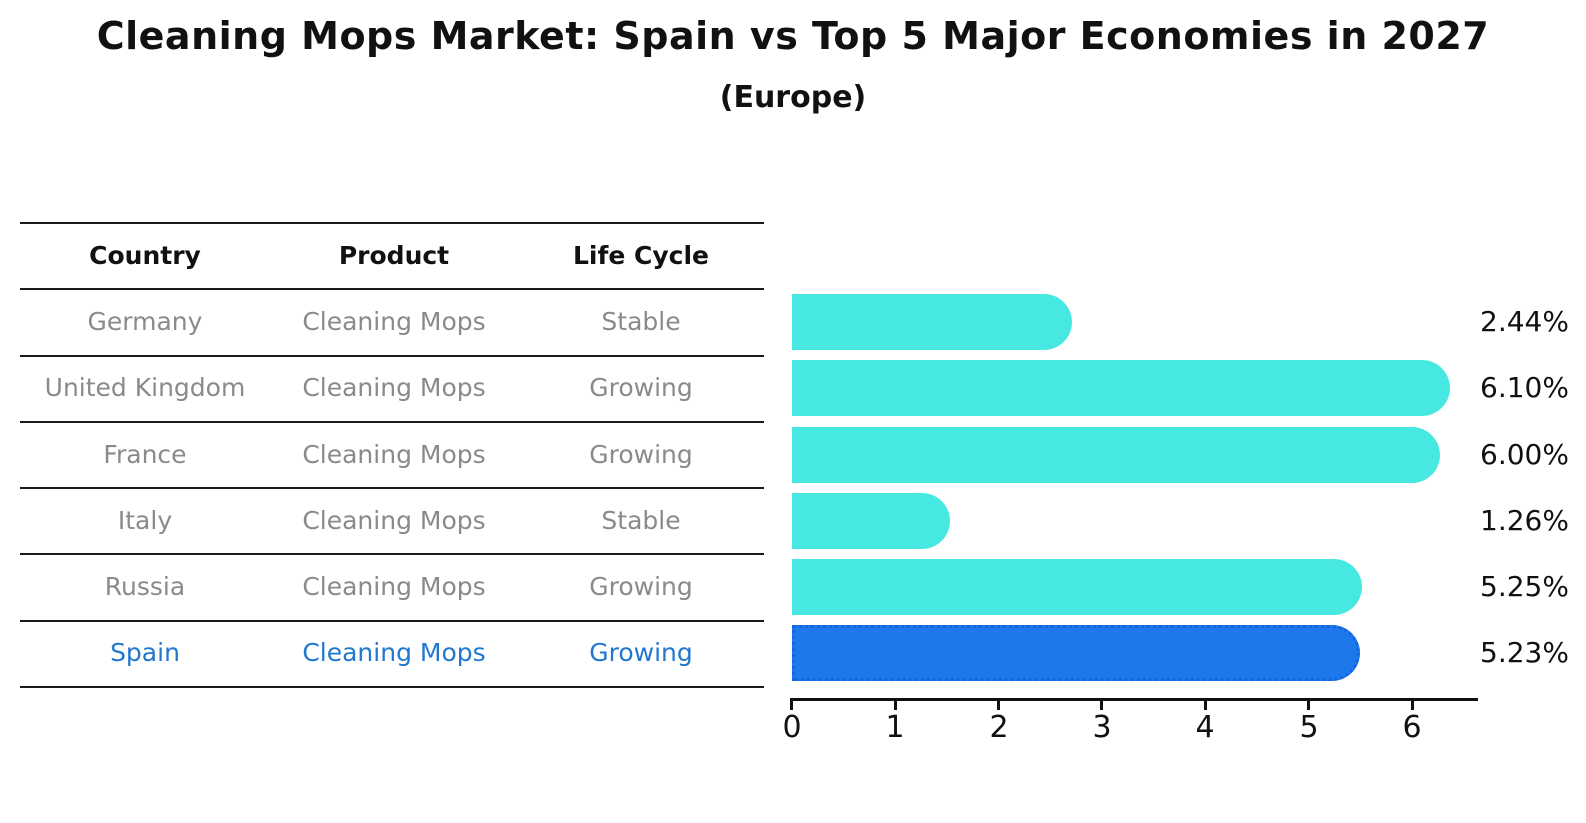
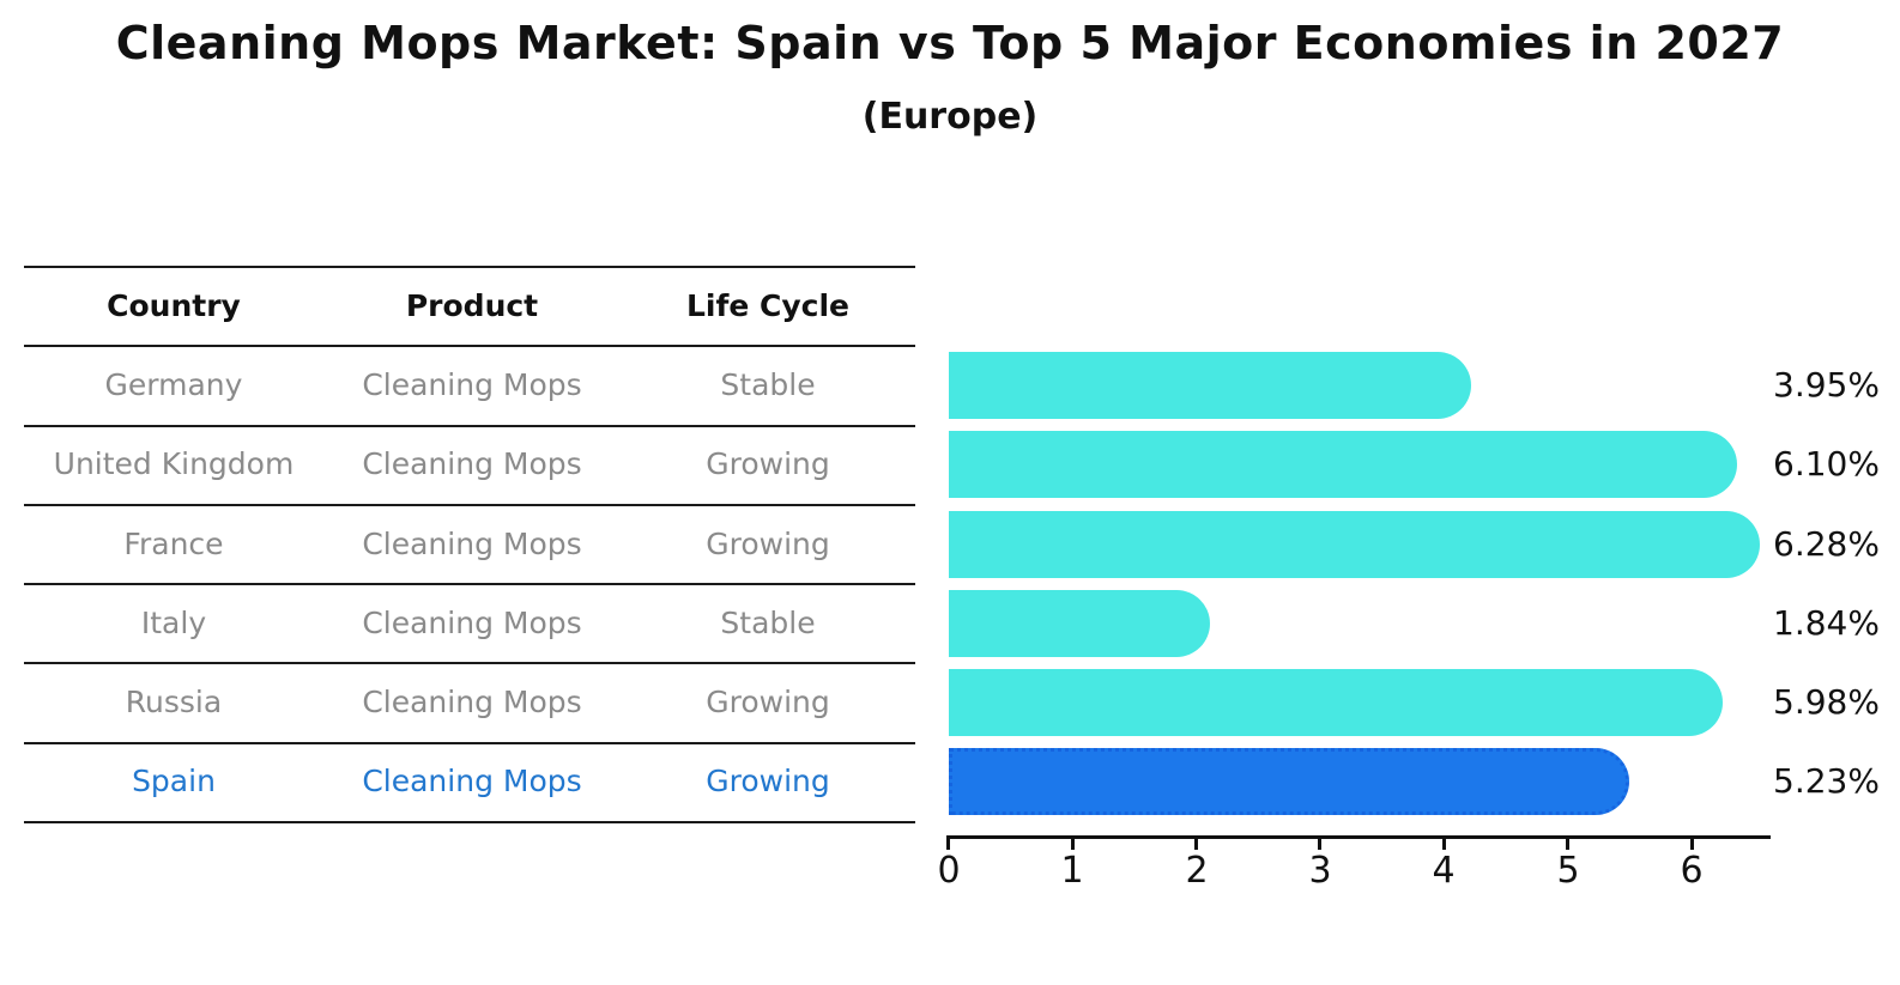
Germany: 2.44% -> 3.95%
France: 6.00% -> 6.28%
Italy: 1.26% -> 1.84%
Russia: 5.25% -> 5.98%
